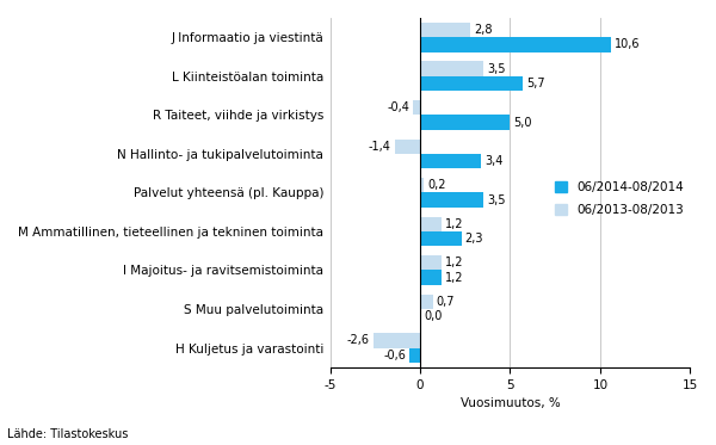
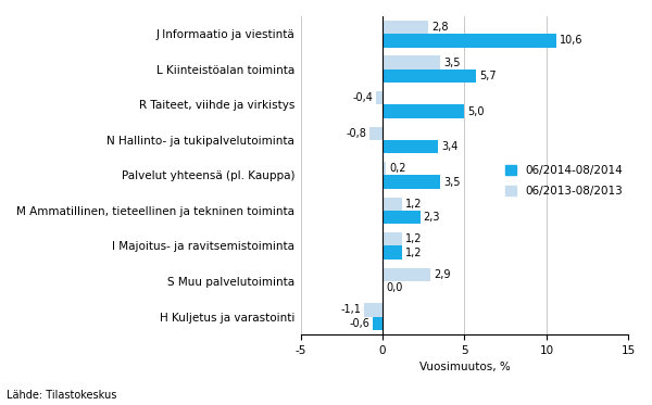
06/2013-08/2013/N Hallinto- ja tukipalvelutoiminta: -1,4 -> -0,8
06/2013-08/2013/S Muu palvelutoiminta: 0,7 -> 2,9
06/2013-08/2013/H Kuljetus ja varastointi: -2,6 -> -1,1
